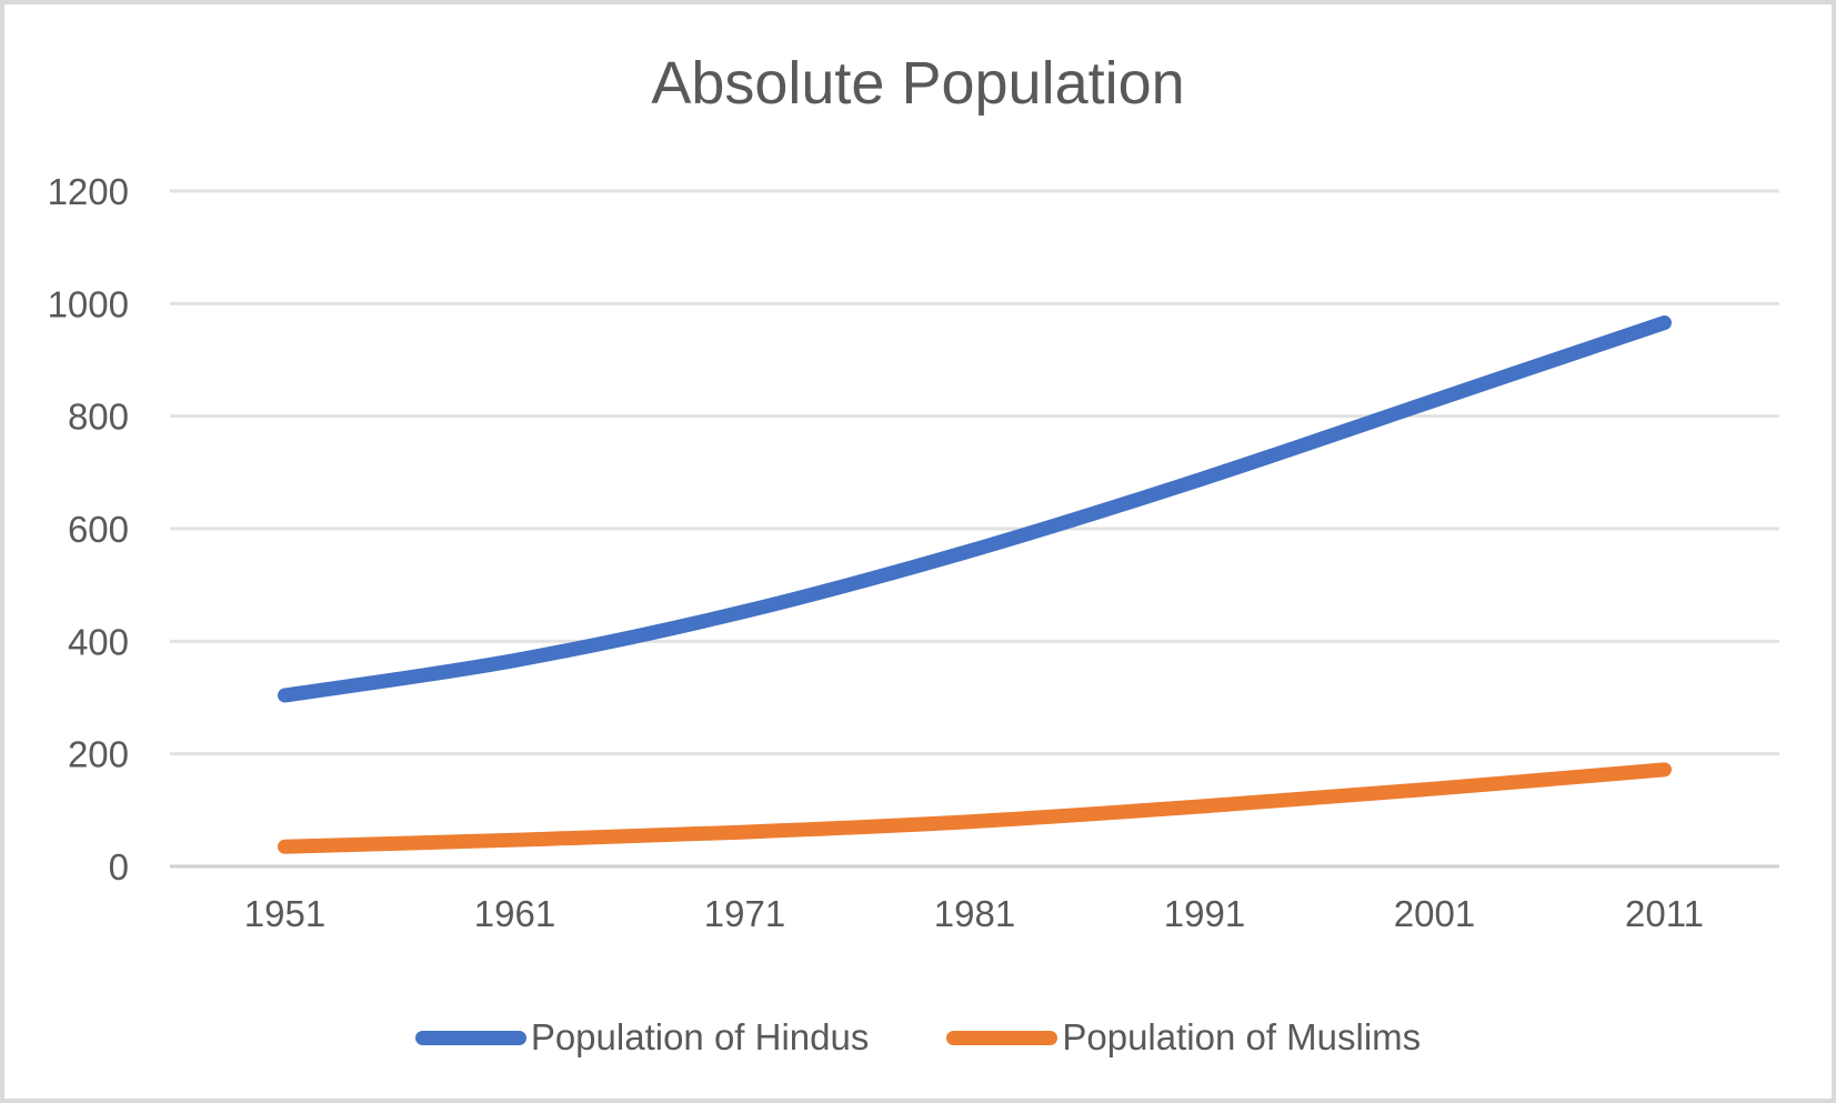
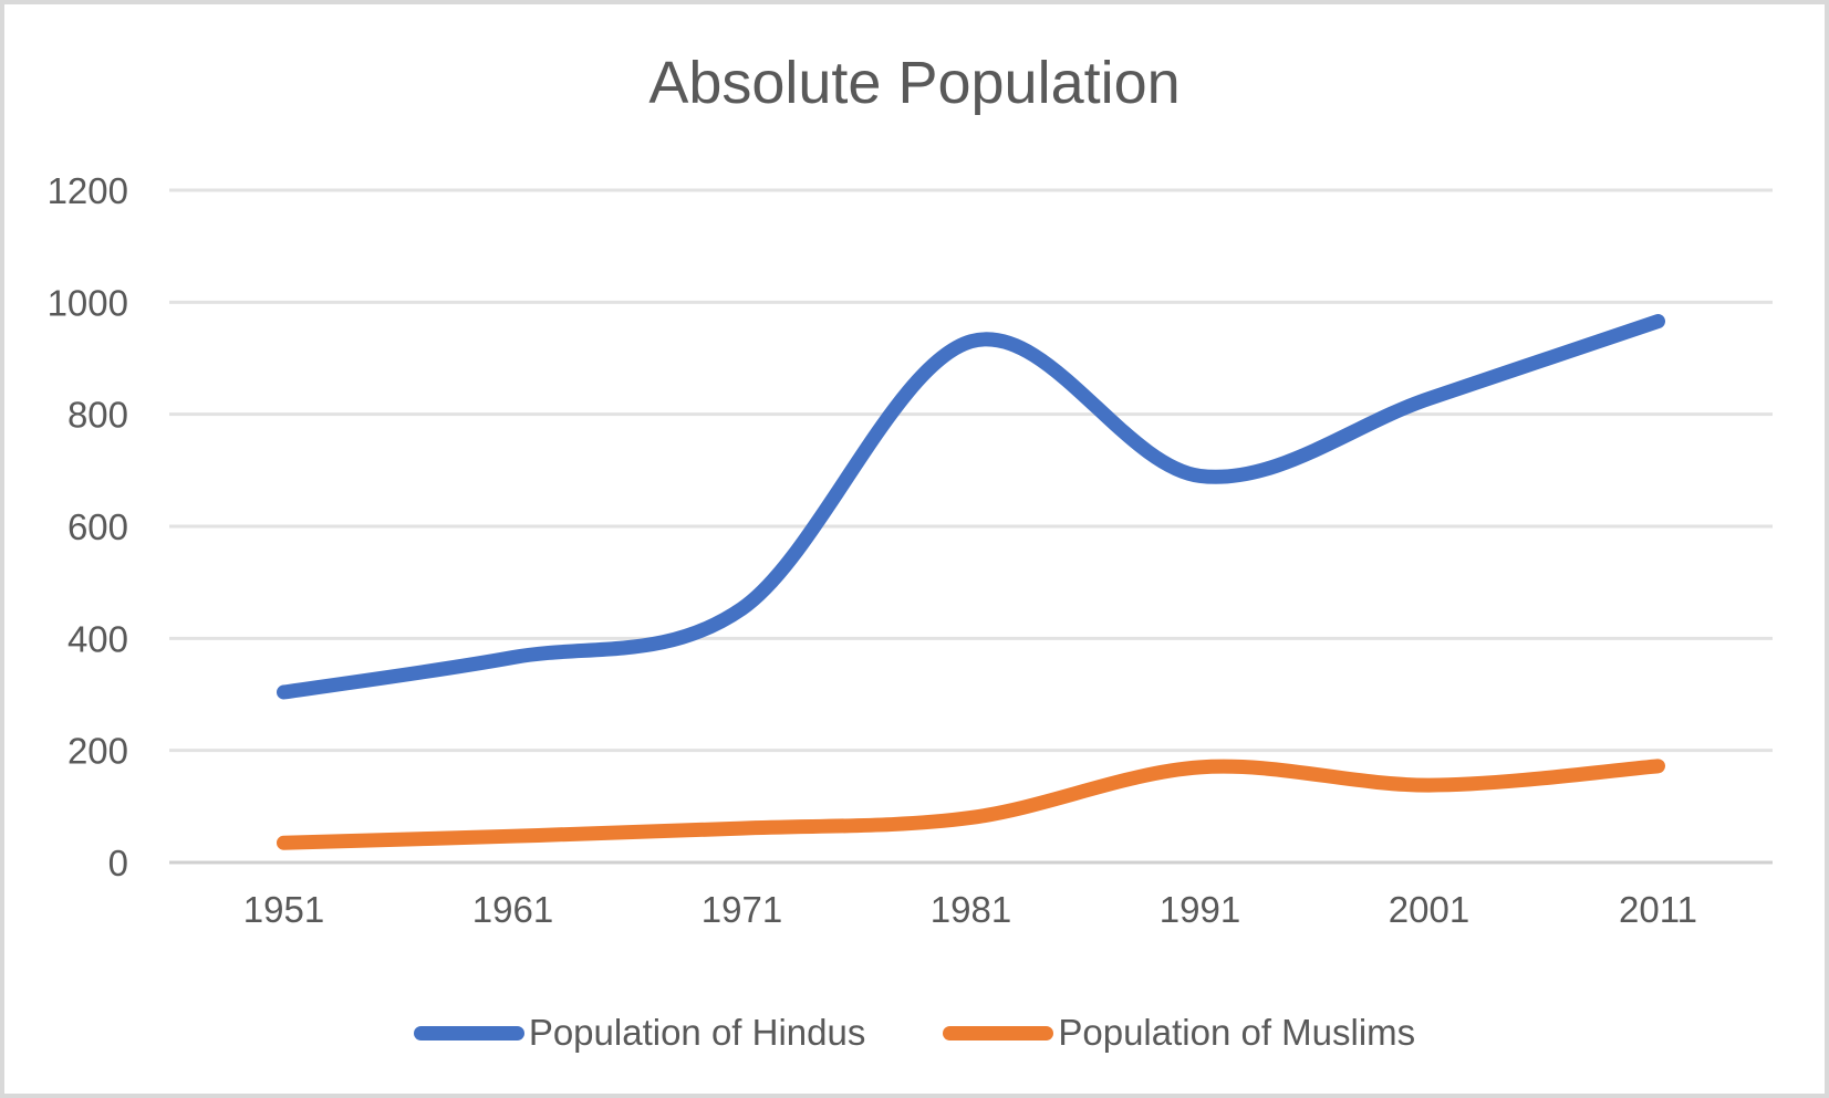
Population of Hindus/1981: 560 -> 930
Population of Muslims/1991: 110 -> 170
